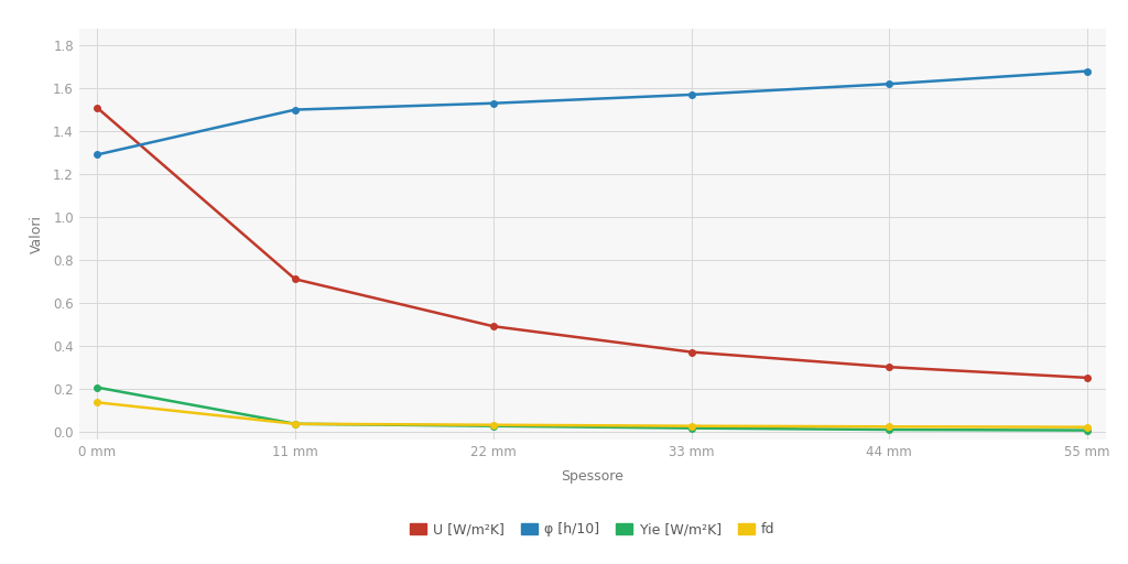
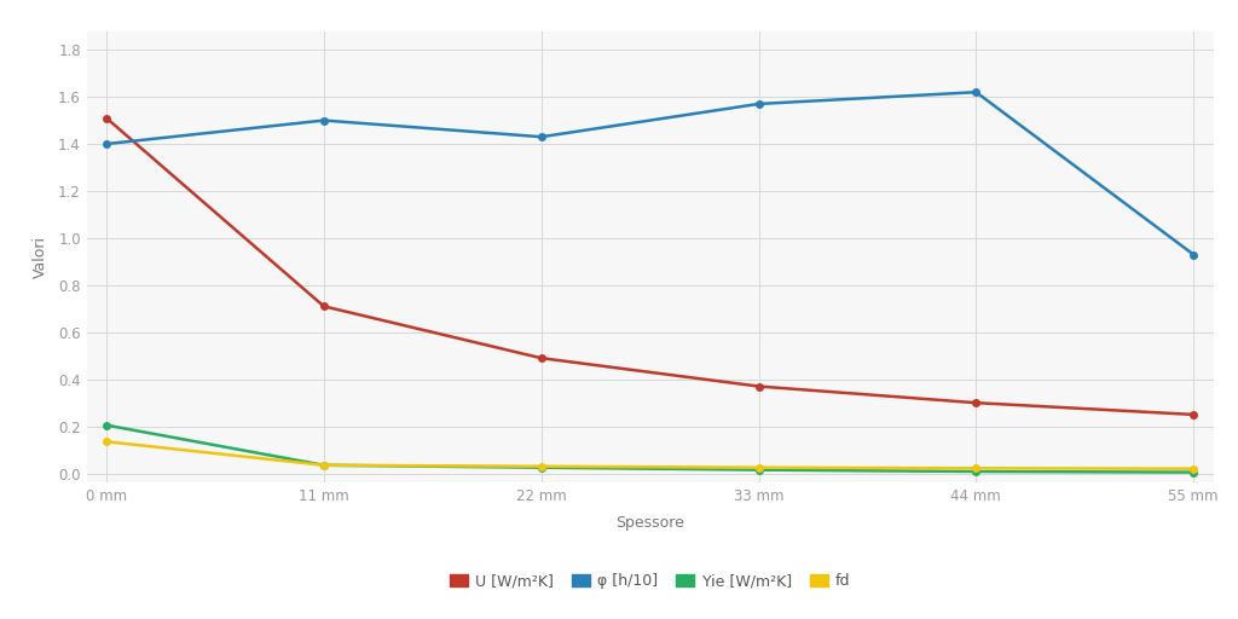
φ [h/10]/0 mm: 1.29 -> 1.40
φ [h/10]/22 mm: 1.53 -> 1.43
φ [h/10]/55 mm: 1.68 -> 0.93
